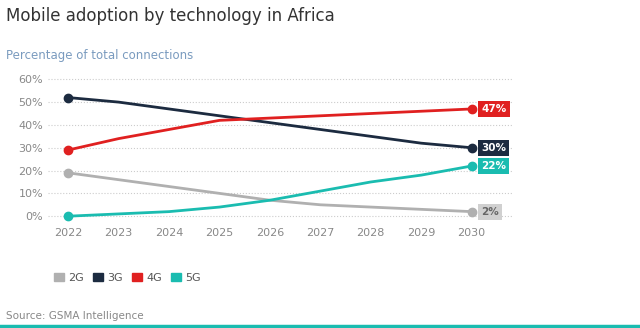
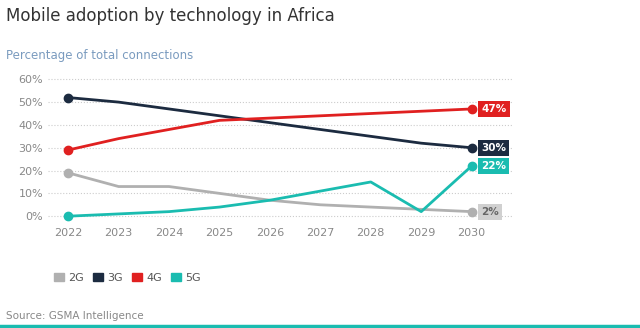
2G/2023: 16% -> 13%
5G/2029: 18% -> 2%
